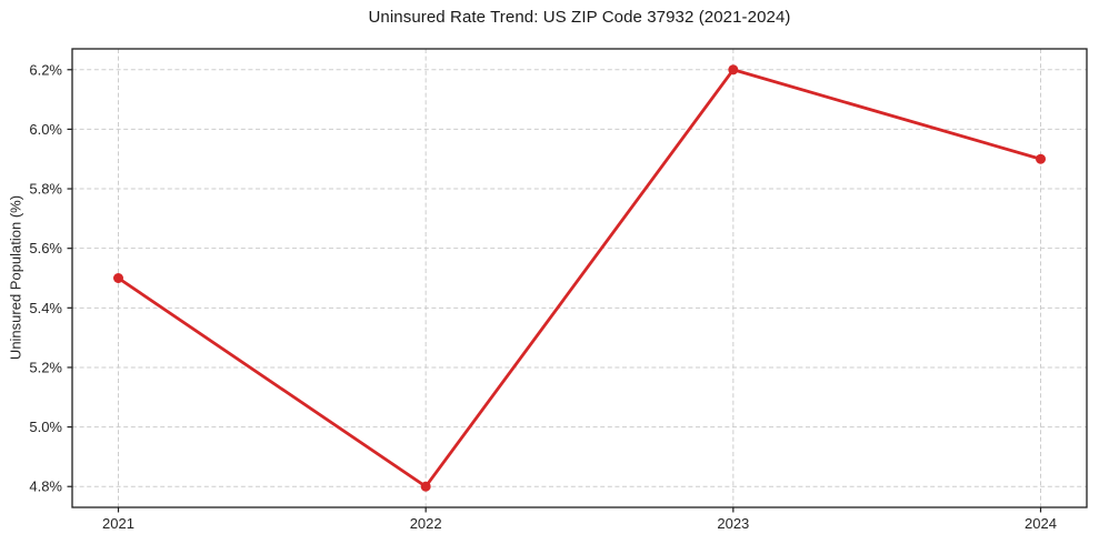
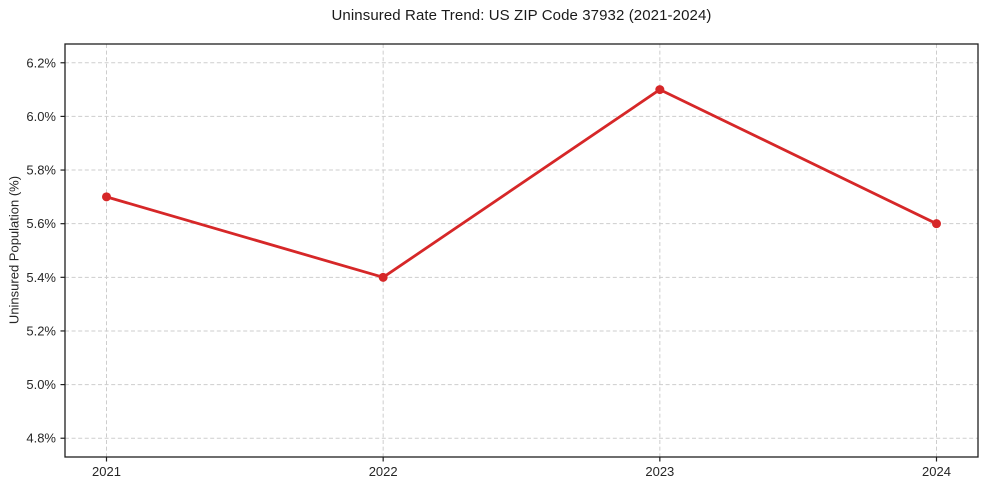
2021: 5.5% -> 5.7%
2022: 4.8% -> 5.4%
2023: 6.2% -> 6.1%
2024: 5.9% -> 5.6%
